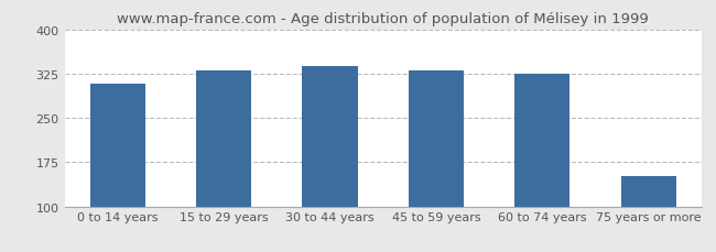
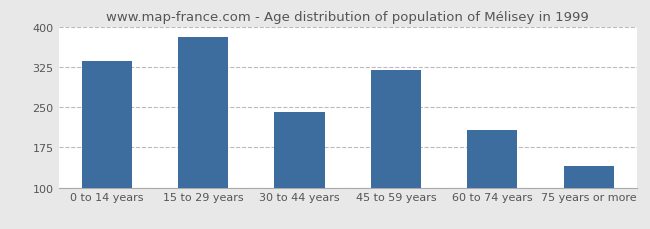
0 to 14 years: 308 -> 336
15 to 29 years: 330 -> 380
30 to 44 years: 338 -> 240
45 to 59 years: 330 -> 320
60 to 74 years: 325 -> 208
75 years or more: 152 -> 140
